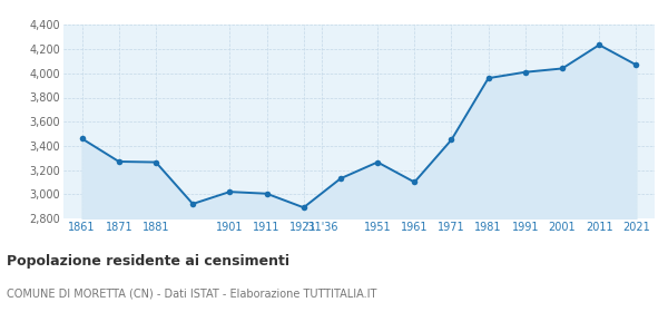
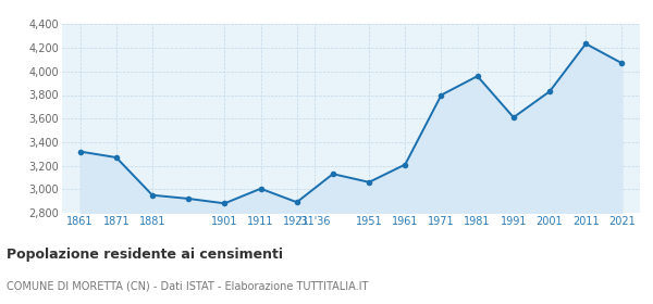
1861: 3,460 -> 3,320
1881: 3,260 -> 2,950
1901: 3,020 -> 2,880
1951: 3,260 -> 3,060
1961: 3,100 -> 3,210
1971: 3,450 -> 3,800
1991: 4,010 -> 3,610
2001: 4,040 -> 3,830
